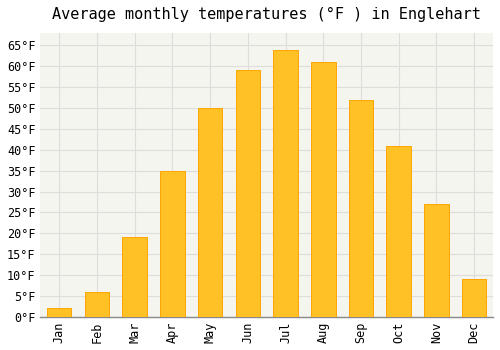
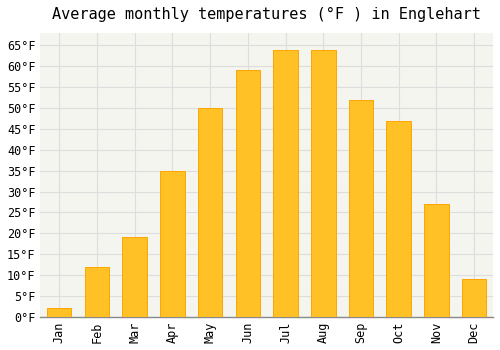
Feb: 6°F -> 12°F
Aug: 61°F -> 64°F
Oct: 41°F -> 47°F
